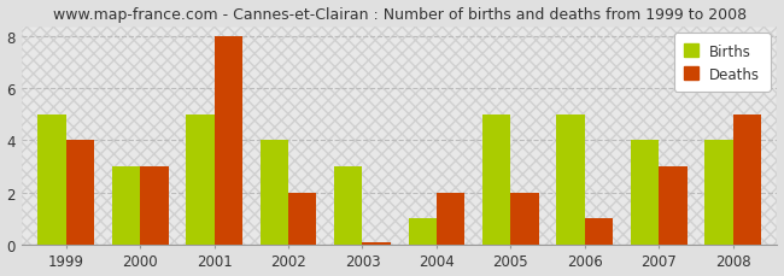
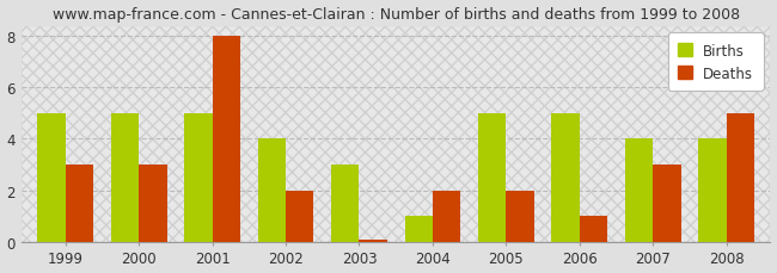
Deaths/1999: 4.00 -> 3.00
Births/2000: 3 -> 5
